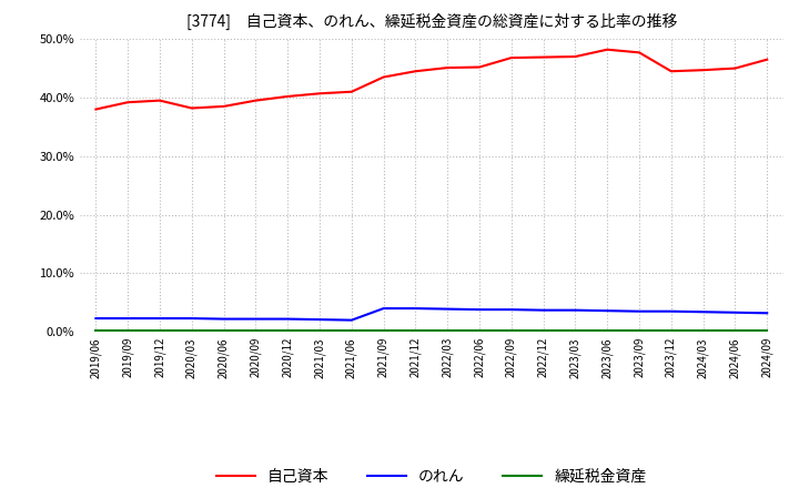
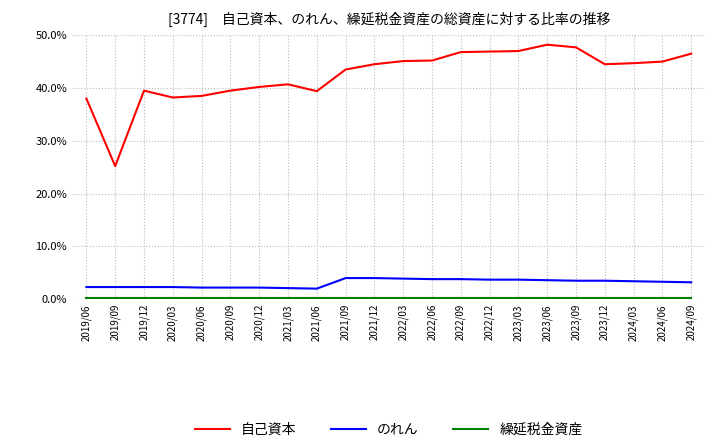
自己資本/2019/09: 39.2% -> 25.2%
自己資本/2021/06: 41.0% -> 39.4%
